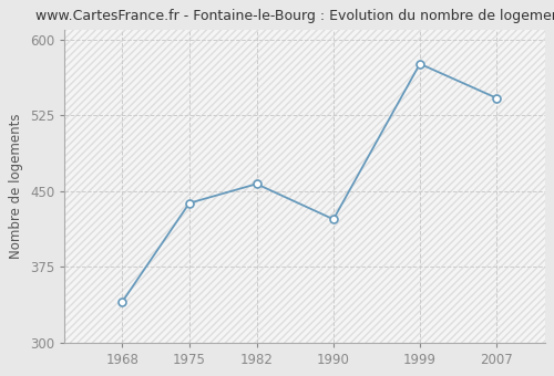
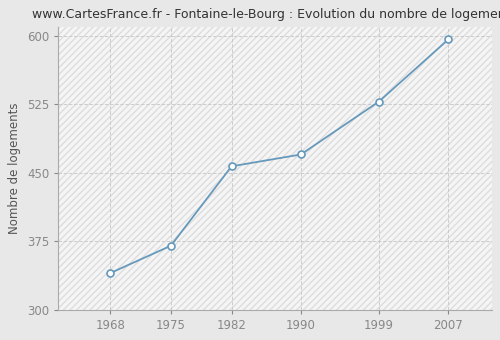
1975: 438 -> 370
1990: 422 -> 470
1999: 576 -> 528
2007: 542 -> 596
